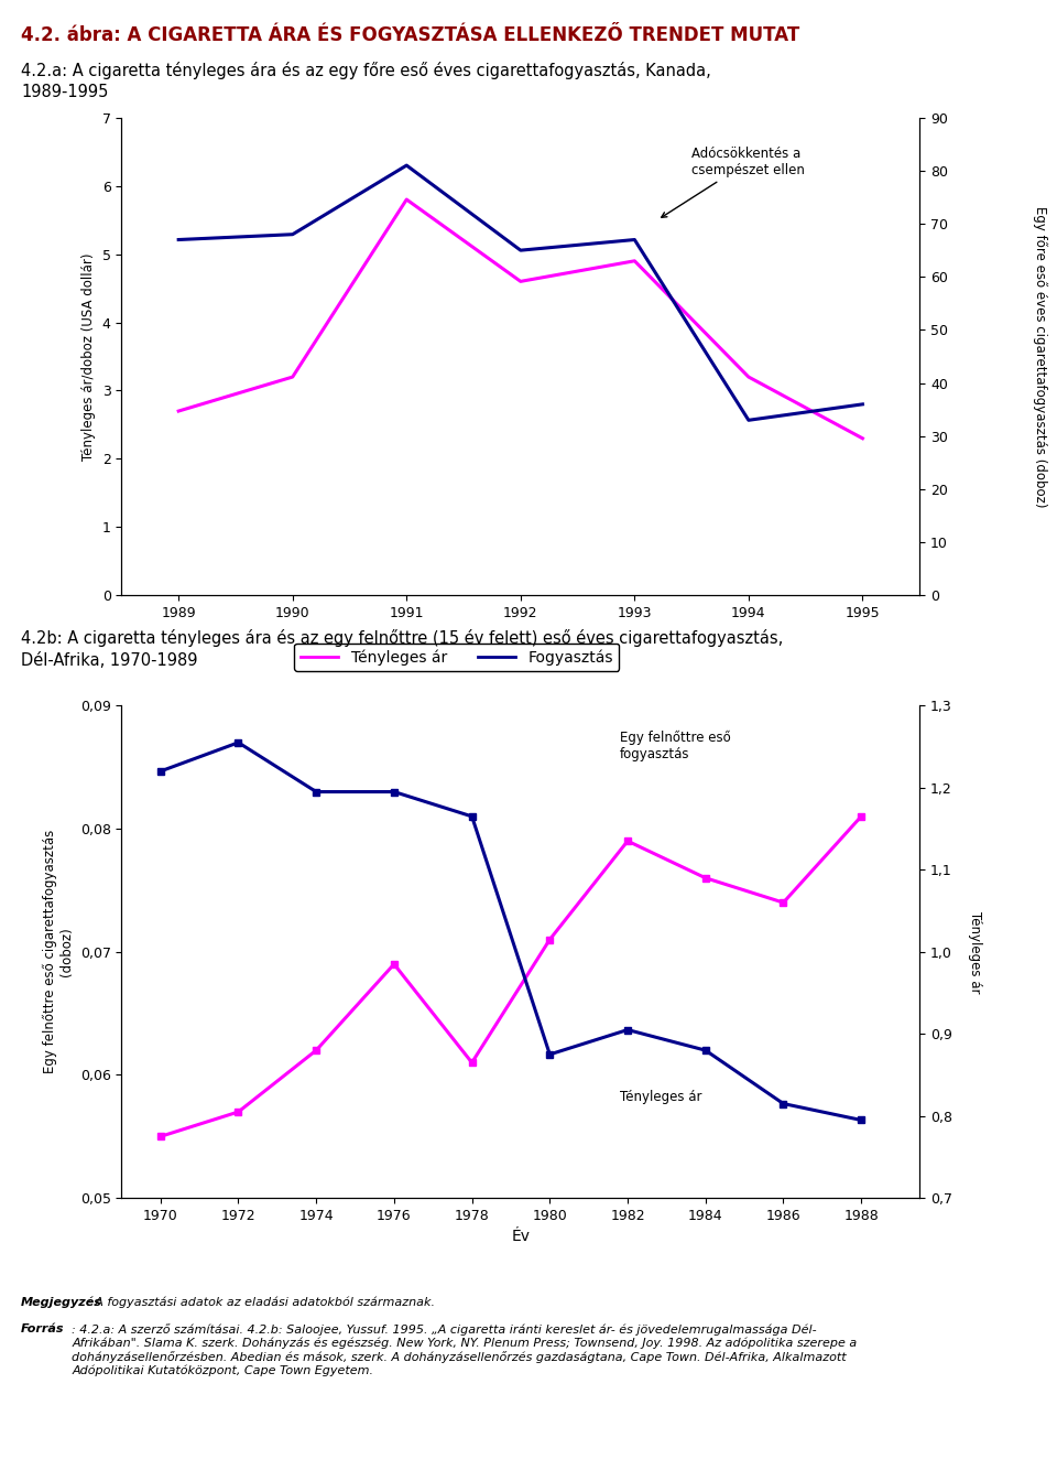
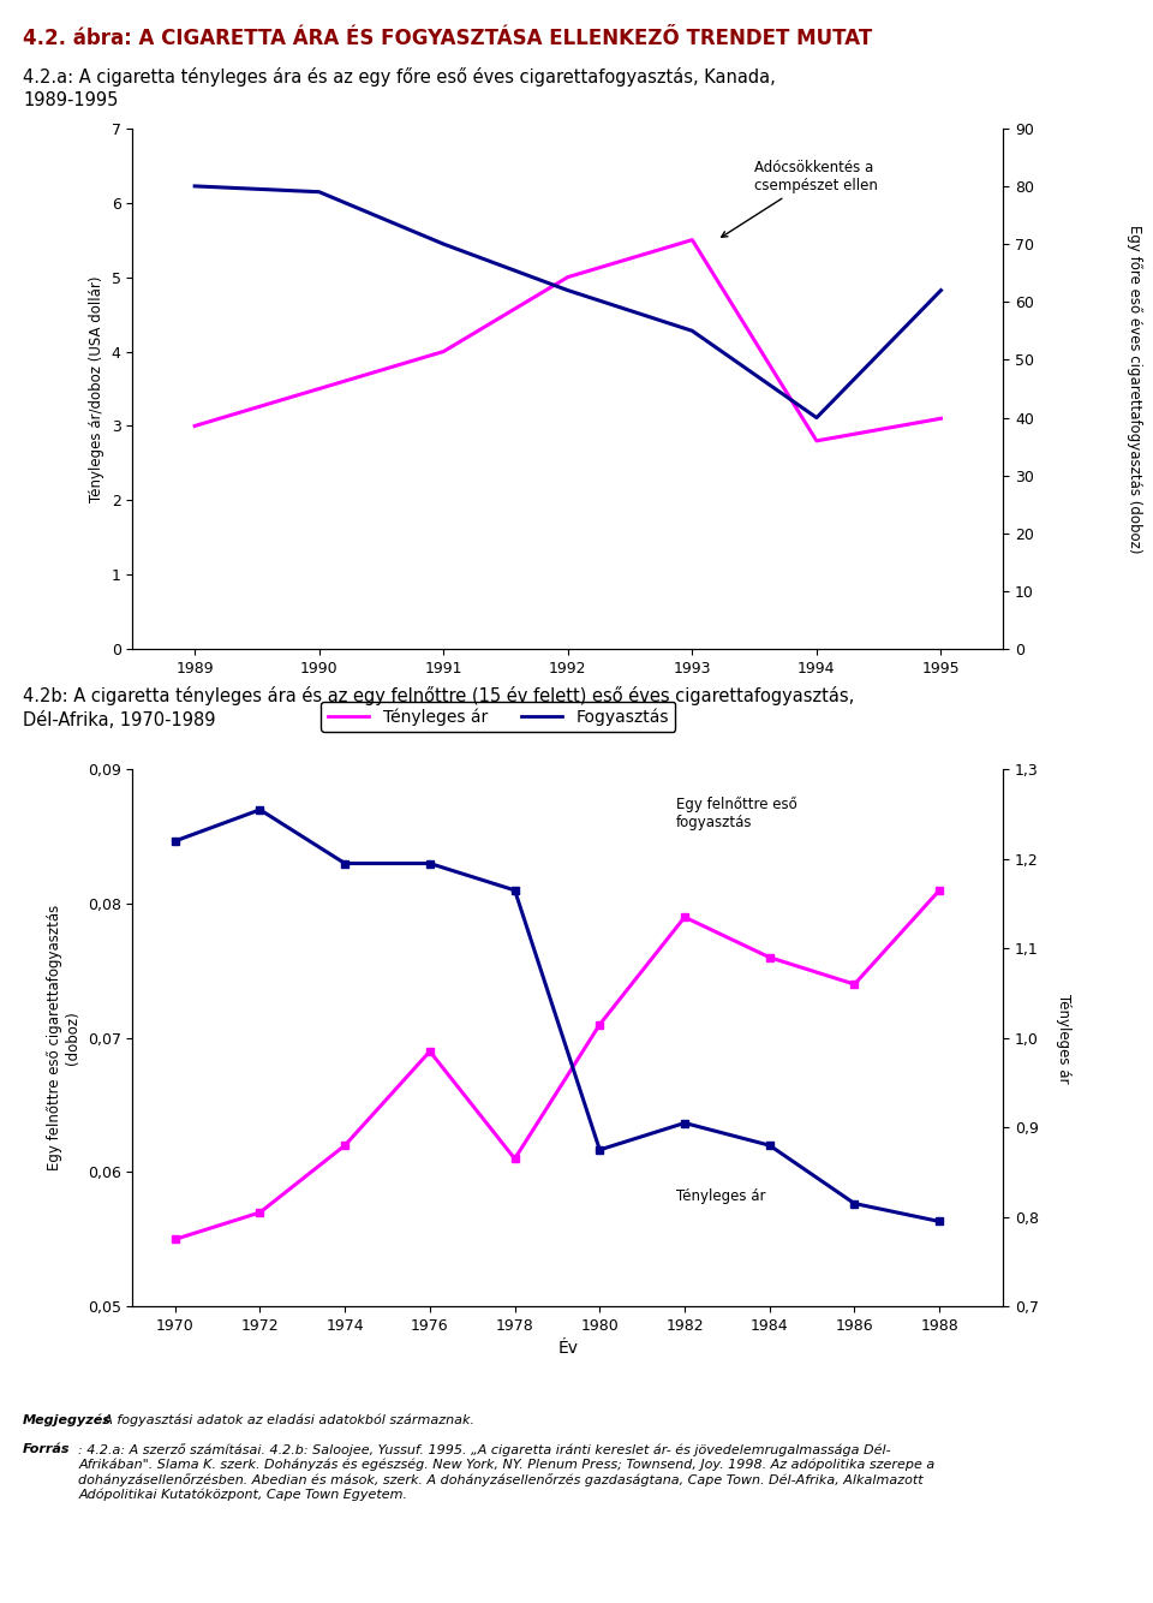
Tényleges ár/1989: 2.7 -> 3.0
Fogyasztás/1989: 67 -> 80
Tényleges ár/1990: 3.2 -> 3.5
Fogyasztás/1990: 68 -> 79
Tényleges ár/1991: 5.8 -> 4.0
Fogyasztás/1991: 81 -> 70
Tényleges ár/1992: 4.6 -> 5.0
Fogyasztás/1992: 65 -> 62
Tényleges ár/1993: 4.9 -> 5.5
Fogyasztás/1993: 67 -> 55
Tényleges ár/1994: 3.2 -> 2.8
Fogyasztás/1994: 33 -> 40
Tényleges ár/1995: 2.3 -> 3.1
Fogyasztás/1995: 36 -> 62
